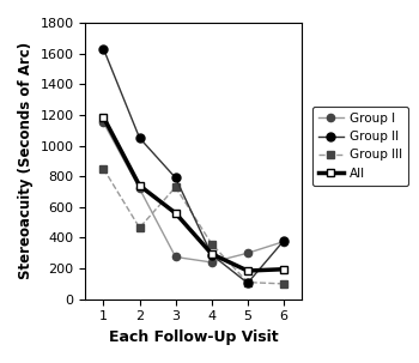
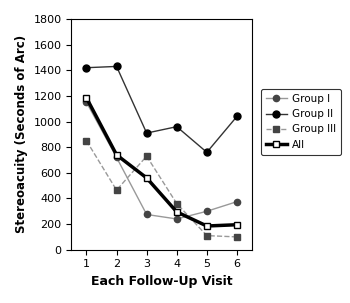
Group II/1: 1630 -> 1420
Group II/2: 1050 -> 1430
Group II/3: 790 -> 910
Group II/4: 290 -> 960
Group II/5: 100 -> 760
Group II/6: 380 -> 1040
